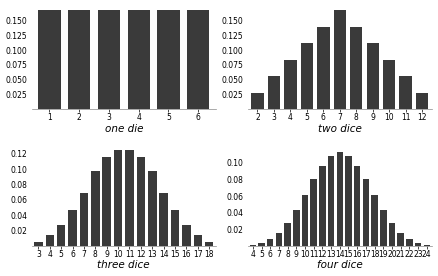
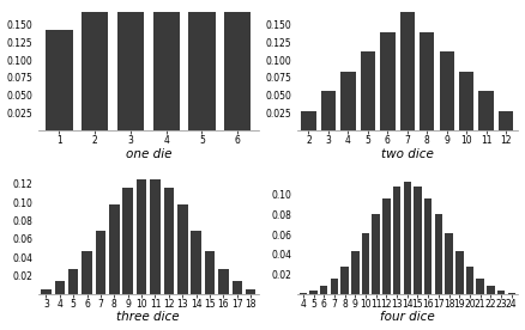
1: 0.167 -> 0.142
